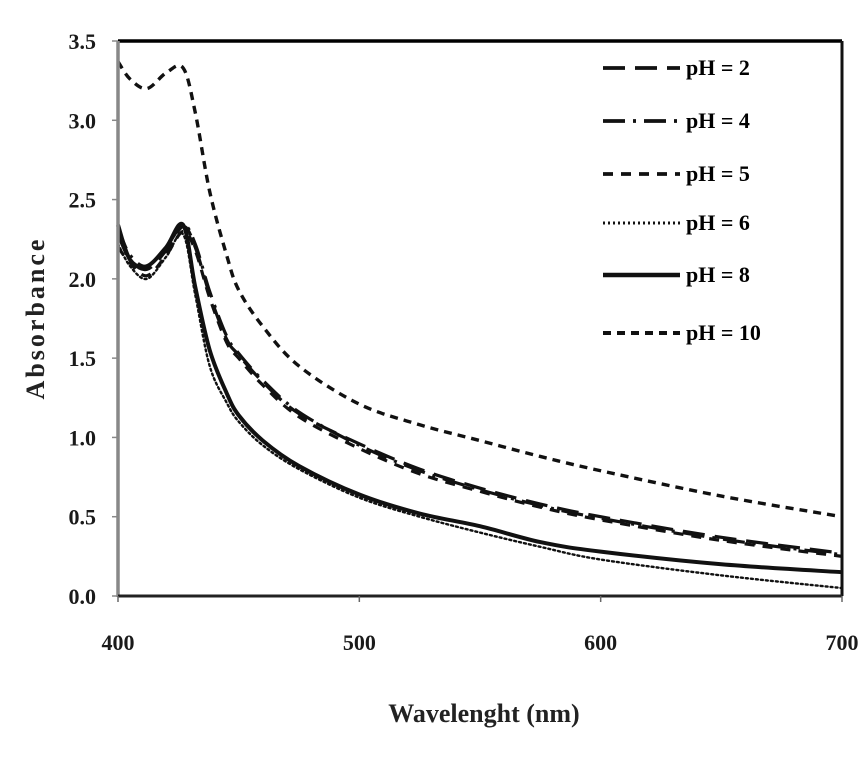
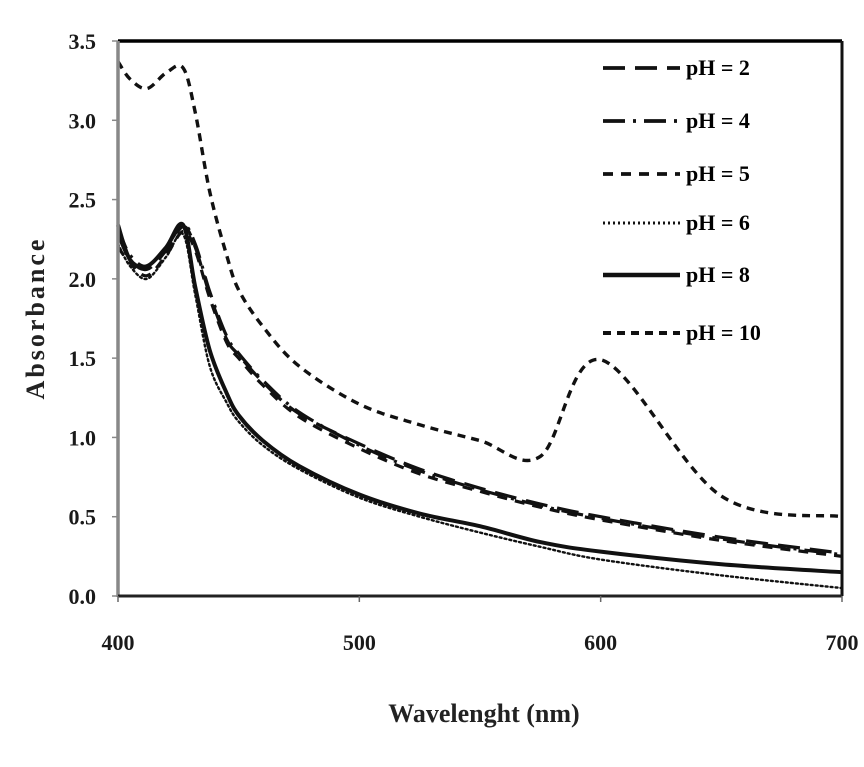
pH = 10/600: 0.79 -> 1.49
